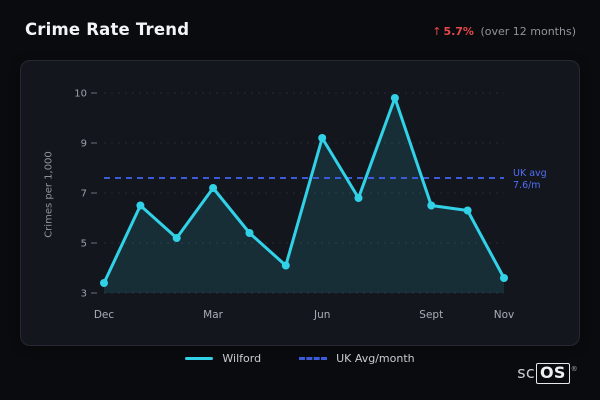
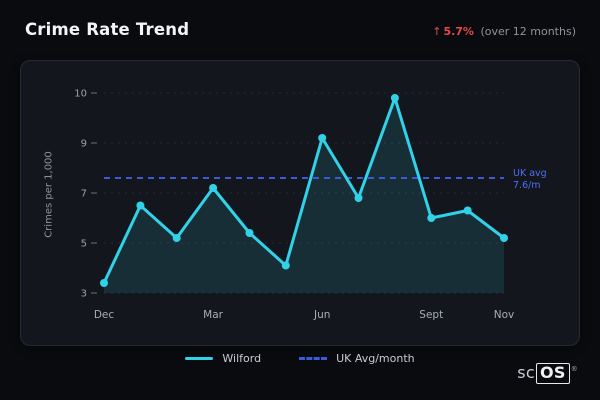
Sept: 6.5 -> 6.0
Nov: 3.6 -> 5.2
